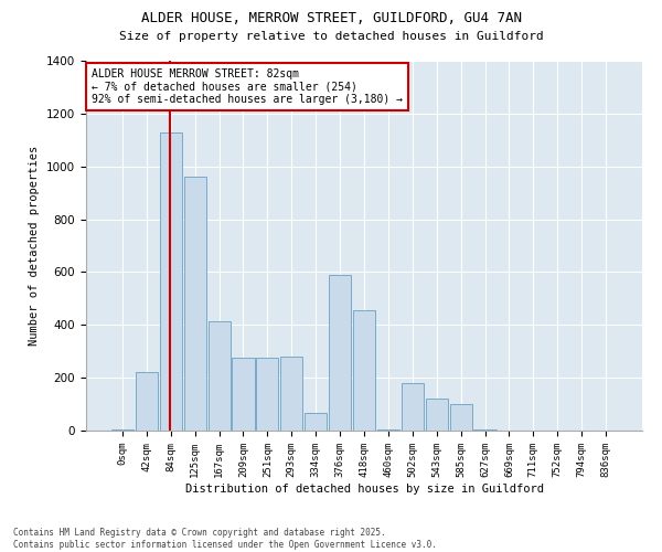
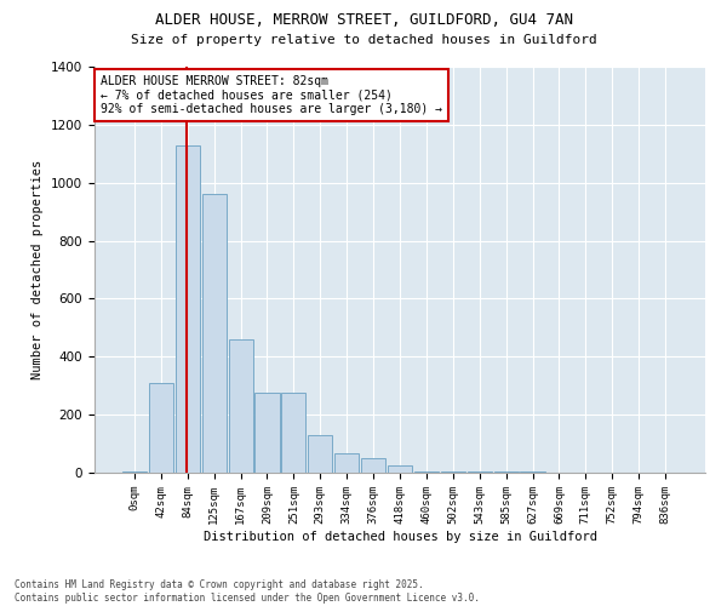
42sqm: 220 -> 310
167sqm: 415 -> 460
293sqm: 280 -> 130
376sqm: 590 -> 50
418sqm: 455 -> 25
502sqm: 180 -> 5
543sqm: 120 -> 5
585sqm: 100 -> 5
